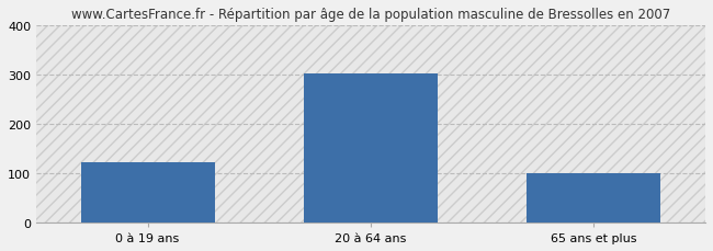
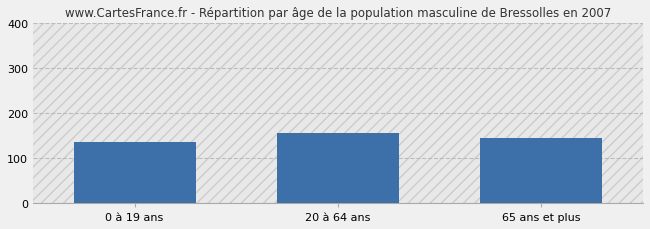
0 à 19 ans: 122 -> 135
20 à 64 ans: 303 -> 155
65 ans et plus: 99 -> 145
